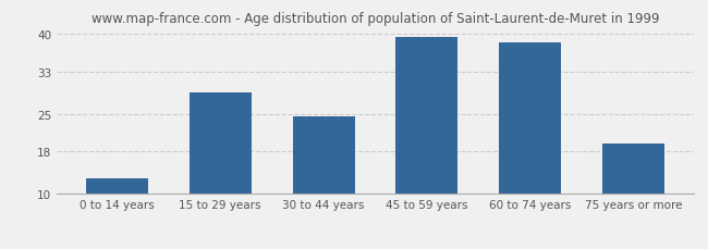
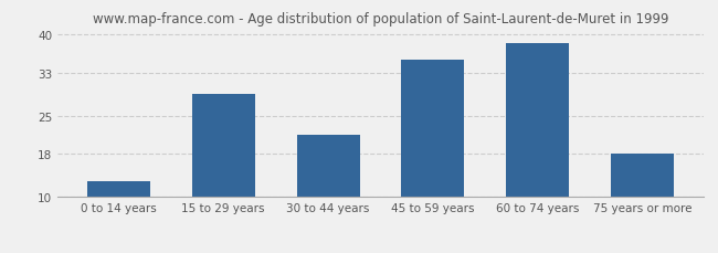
30 to 44 years: 24.5 -> 21.5
45 to 59 years: 39.5 -> 35.5
75 years or more: 19.5 -> 18.0
